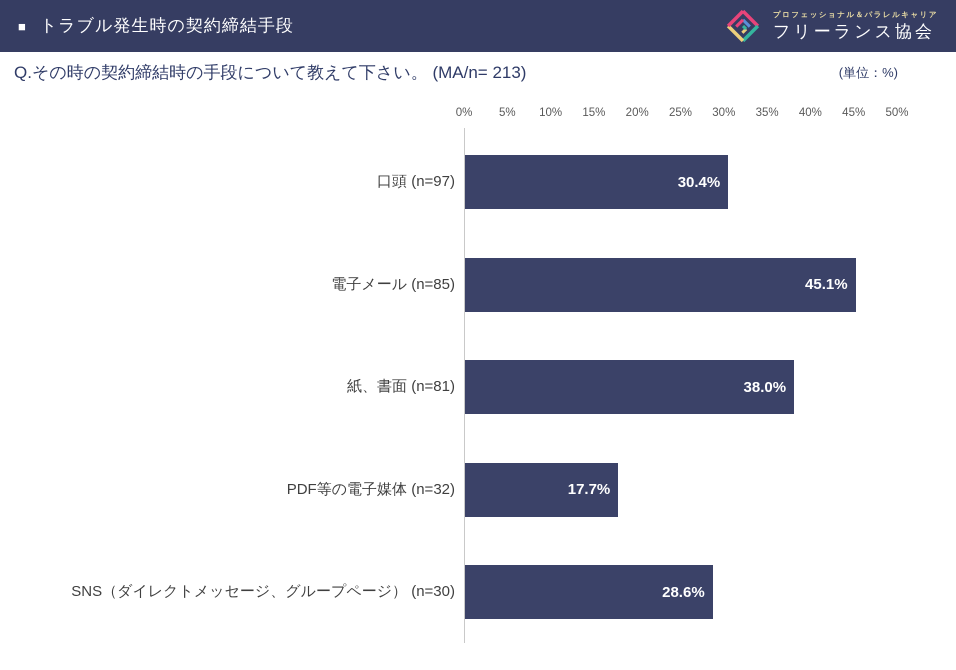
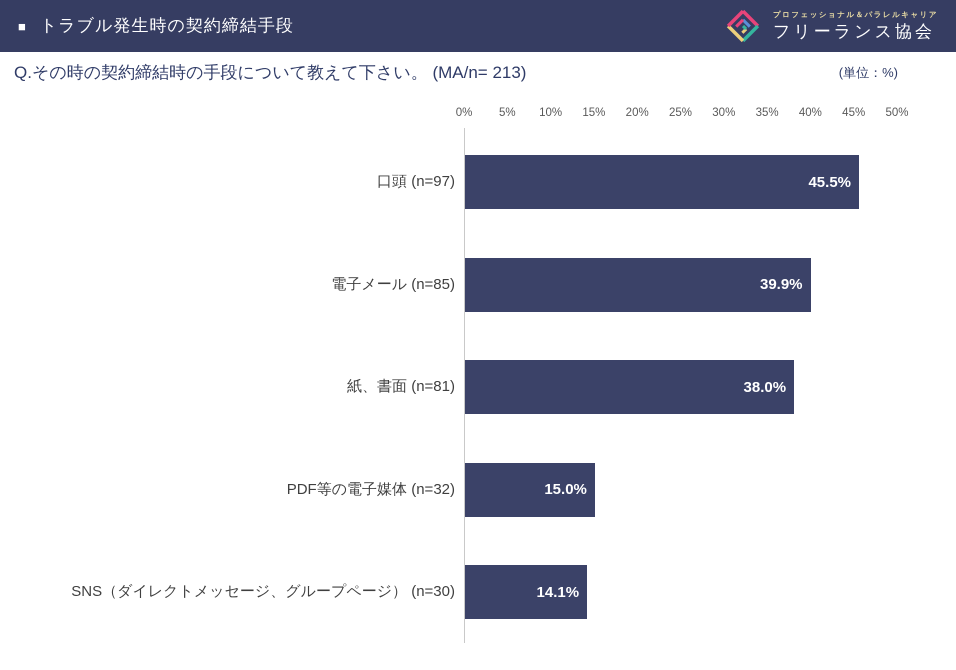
口頭 (n=97): 30.4% -> 45.5%
電子メール (n=85): 45.1% -> 39.9%
PDF等の電子媒体 (n=32): 17.7% -> 15.0%
SNS（ダイレクトメッセージ、グループページ） (n=30): 28.6% -> 14.1%
